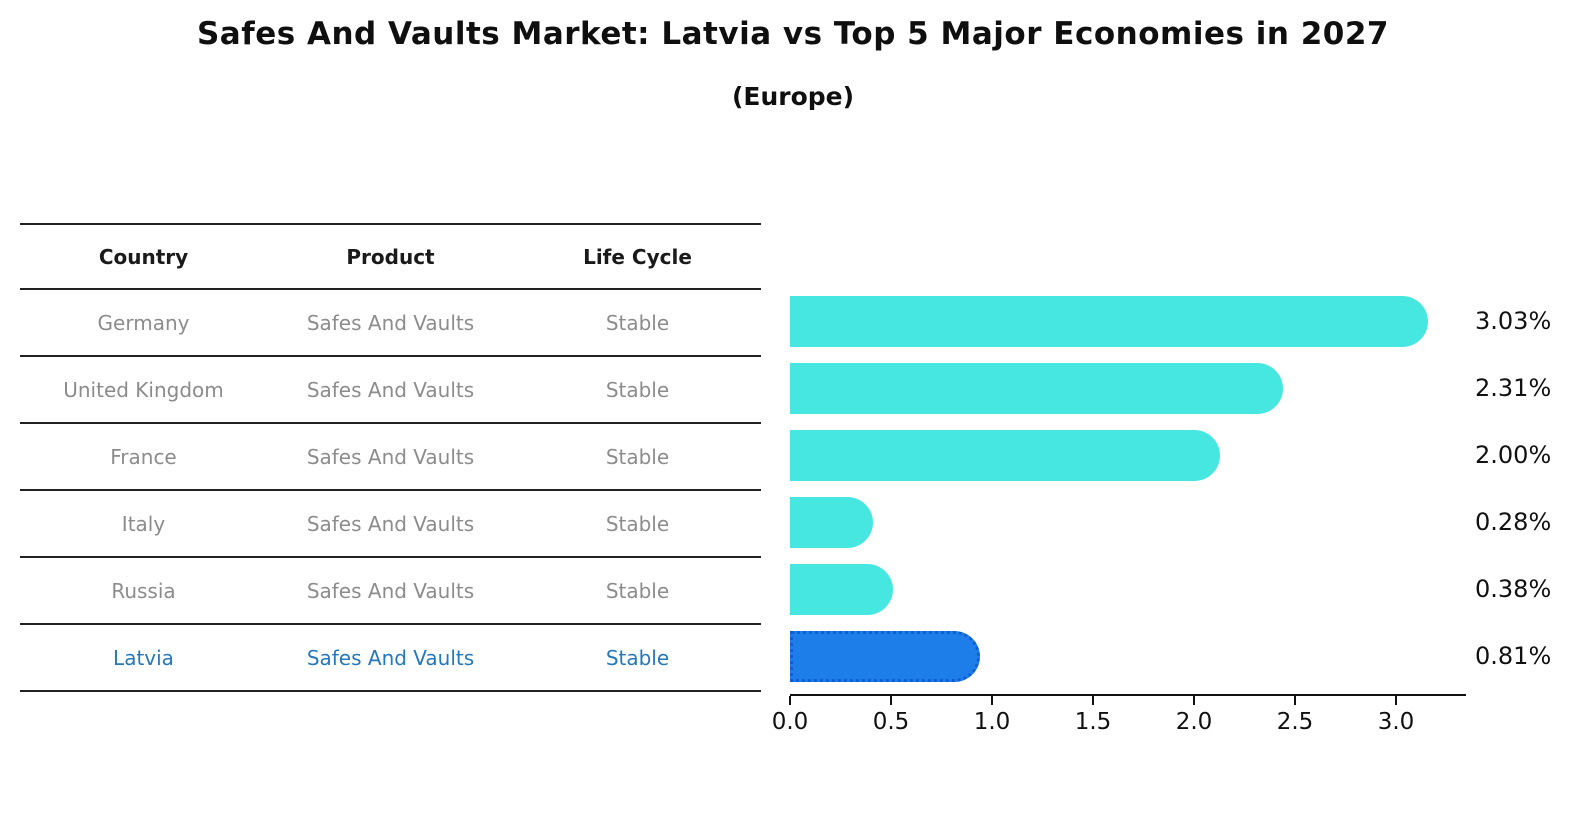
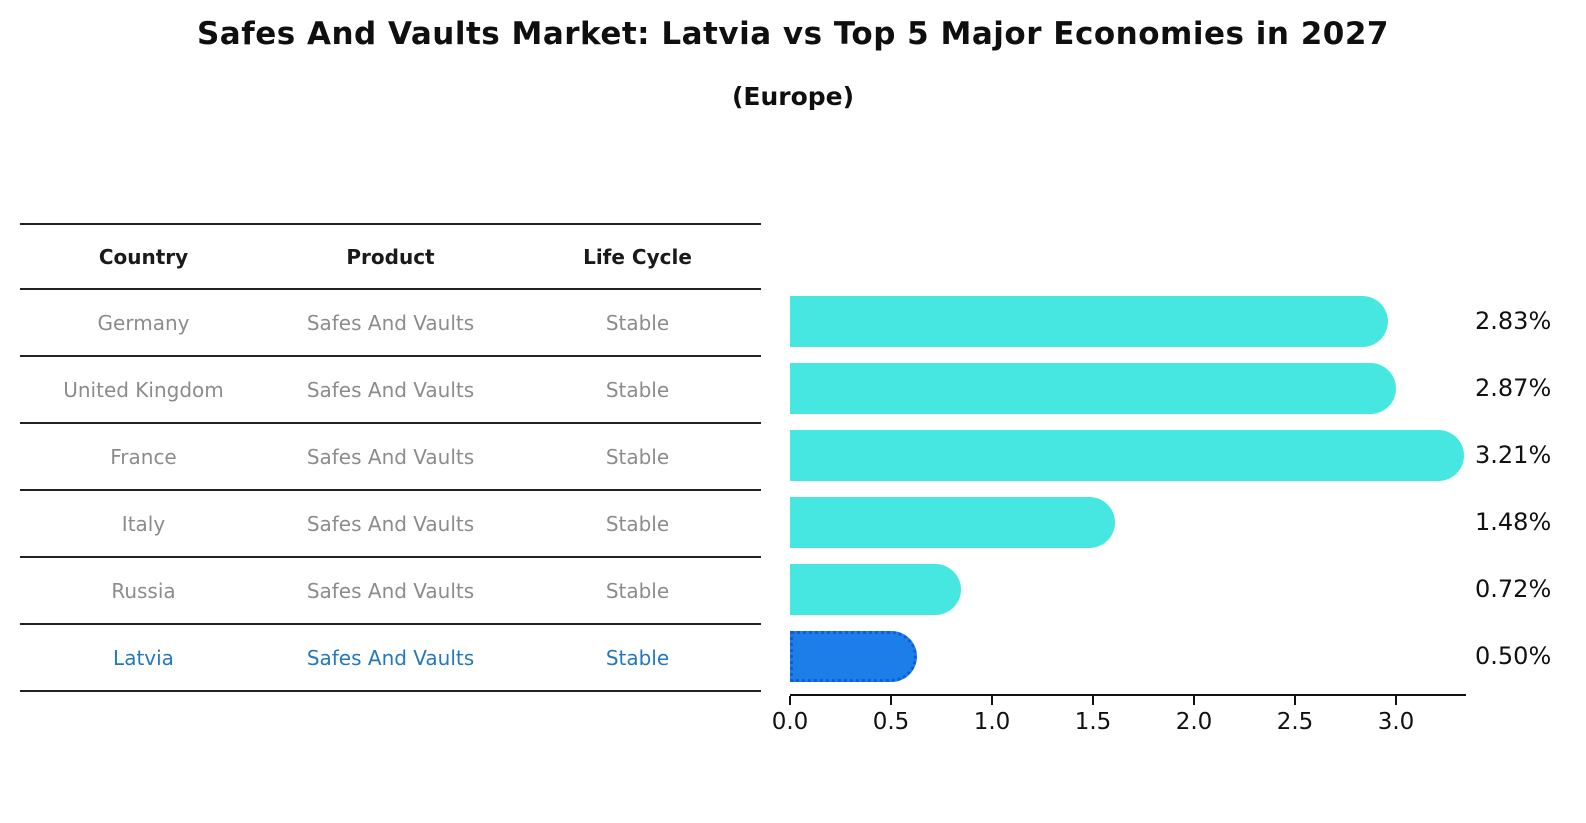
Germany: 3.03% -> 2.83%
United Kingdom: 2.31% -> 2.87%
France: 2.00% -> 3.21%
Italy: 0.28% -> 1.48%
Russia: 0.38% -> 0.72%
Latvia: 0.81% -> 0.50%
